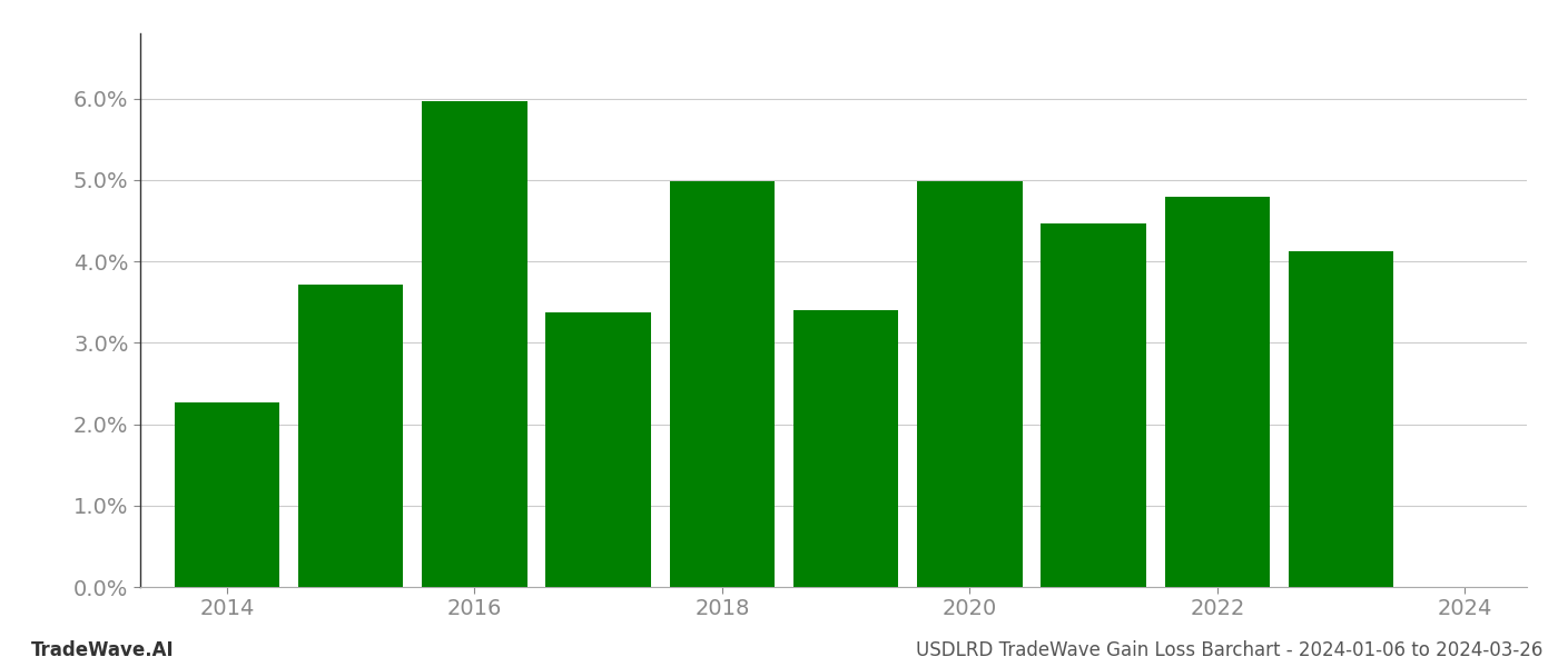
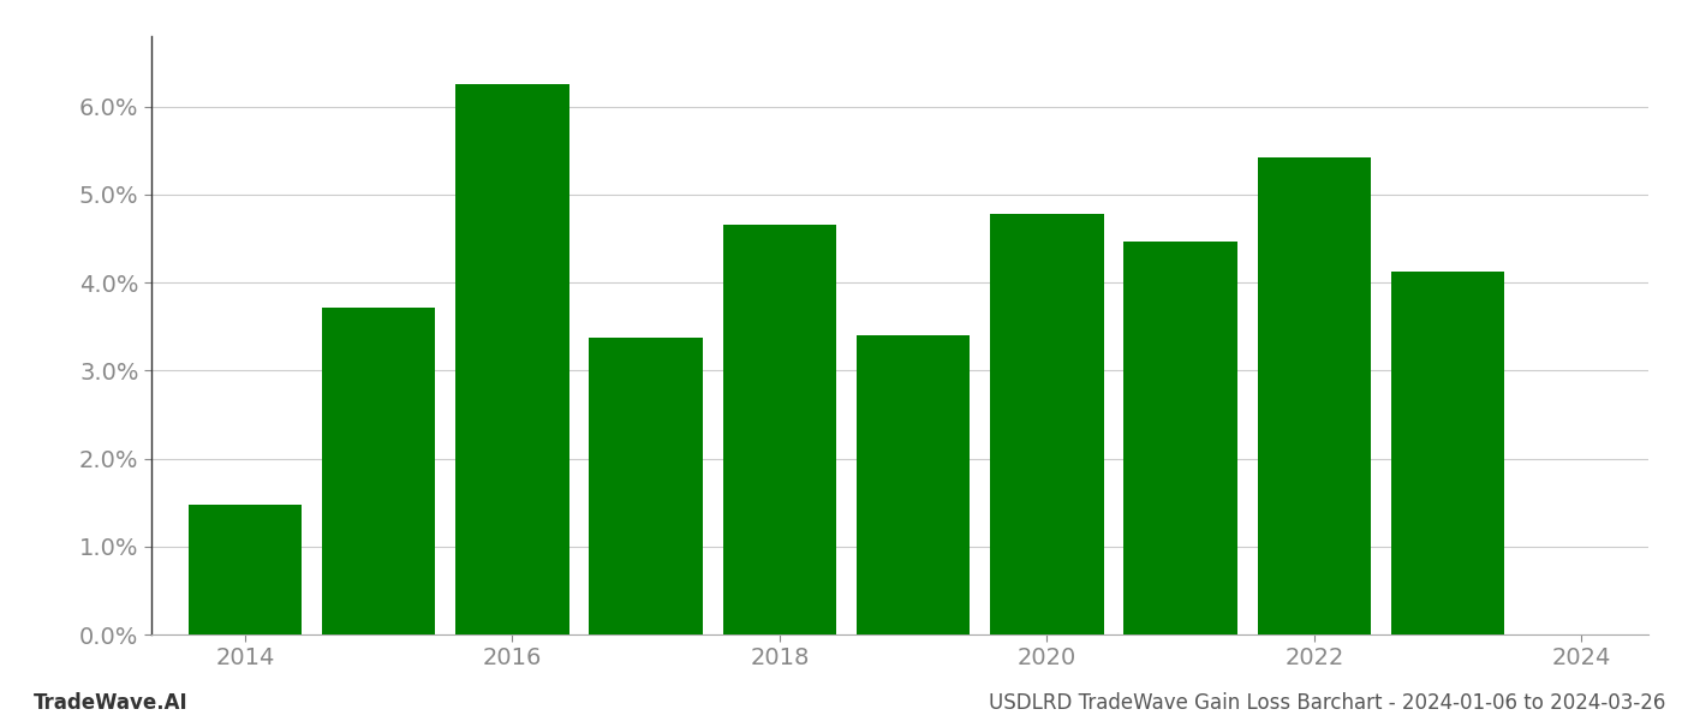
2014: 2.27% -> 1.48%
2016: 5.97% -> 6.26%
2018: 4.99% -> 4.66%
2020: 4.99% -> 4.78%
2022: 4.79% -> 5.42%
